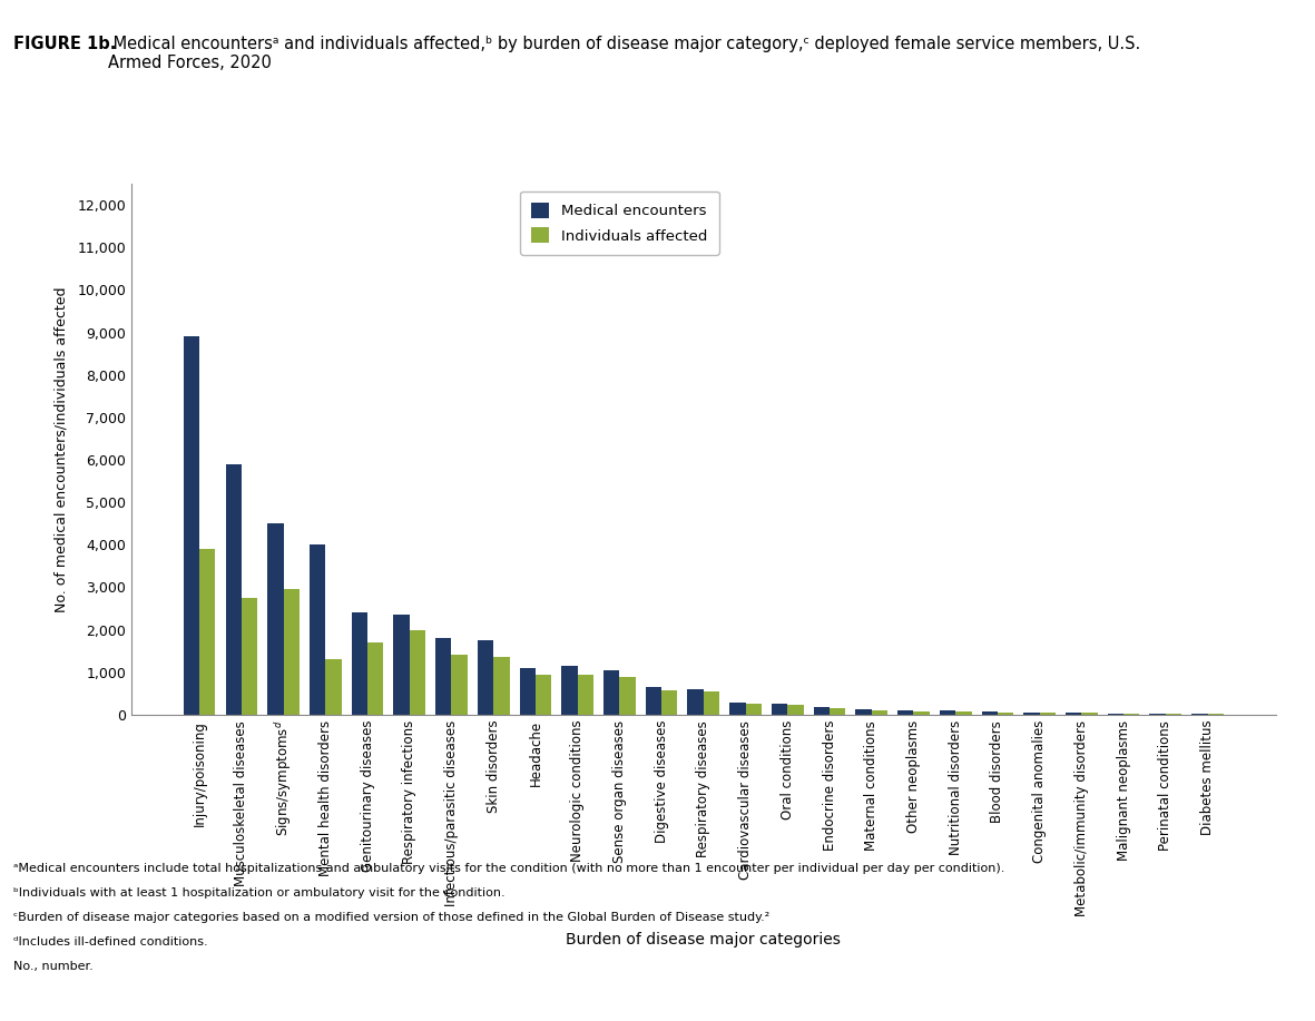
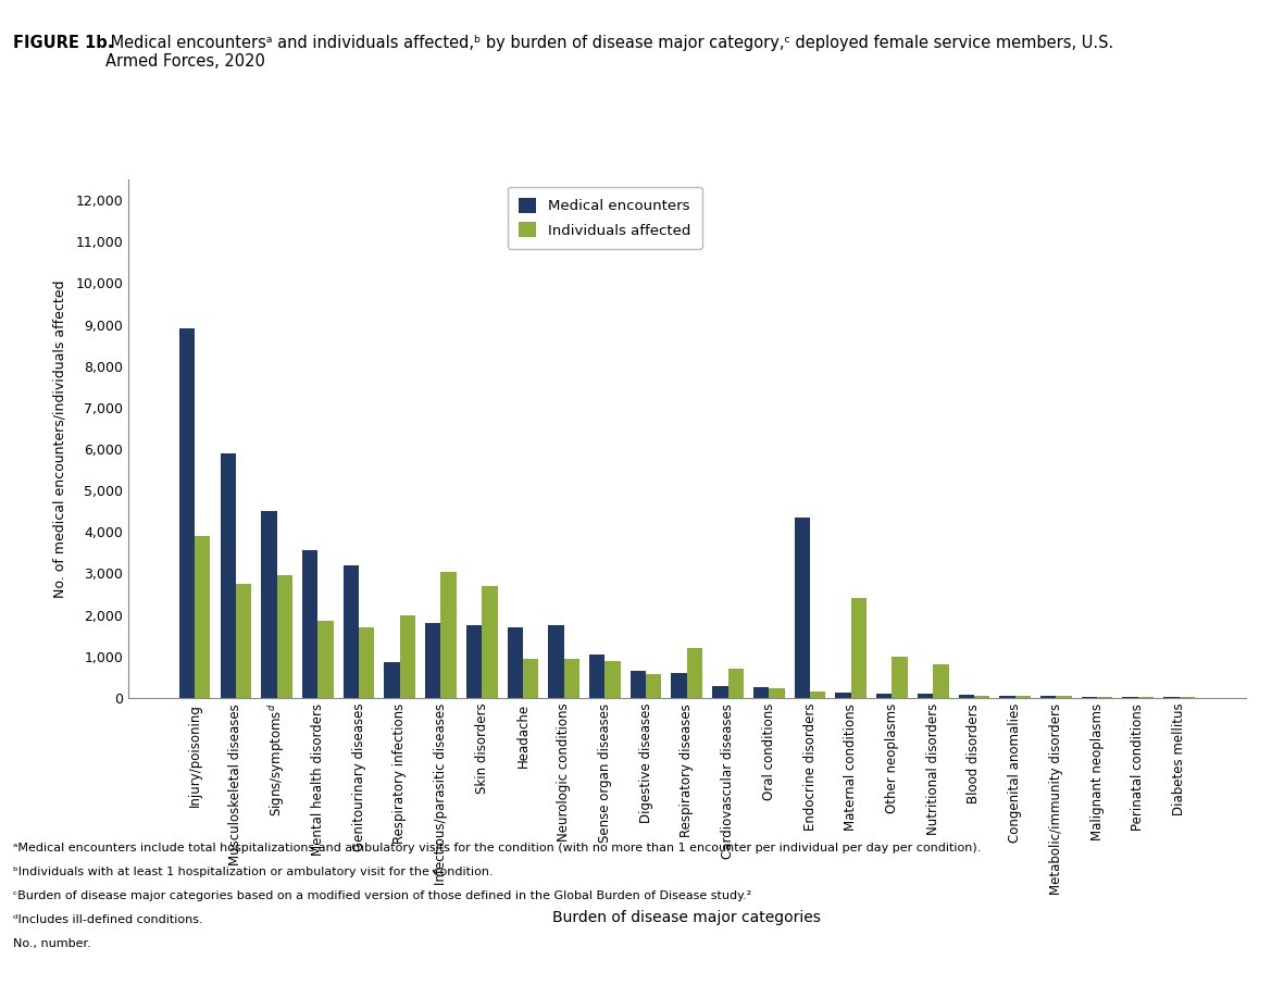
Medical encounters/Mental health disorders: 4,000 -> 3,550
Individuals affected/Mental health disorders: 1,300 -> 1,850
Medical encounters/Genitourinary diseases: 2,400 -> 3,200
Medical encounters/Respiratory infections: 2,350 -> 850
Individuals affected/Infectious/parasitic diseases: 1,400 -> 3,050
Individuals affected/Skin disorders: 1,350 -> 2,700
Medical encounters/Headache: 1,100 -> 1,700
Medical encounters/Neurologic conditions: 1,150 -> 1,750
Individuals affected/Respiratory diseases: 550 -> 1,200
Individuals affected/Cardiovascular diseases: 250 -> 700
Medical encounters/Endocrine disorders: 170 -> 4,350
Individuals affected/Maternal conditions: 90 -> 2,400
Individuals affected/Other neoplasms: 80 -> 1,000
Individuals affected/Nutritional disorders: 80 -> 800
